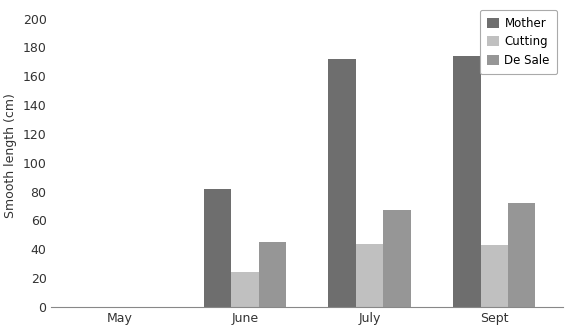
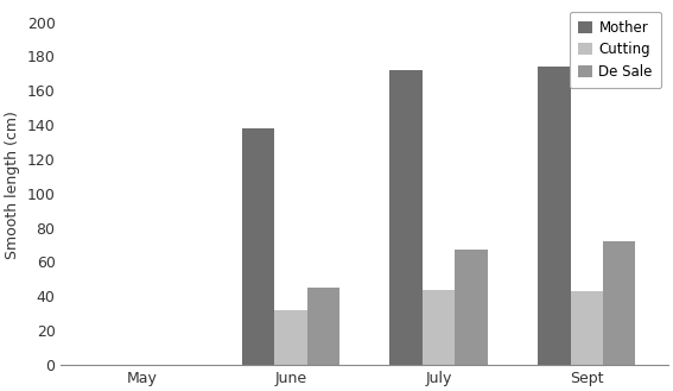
Mother/June: 82 -> 138
Cutting/June: 24 -> 32
